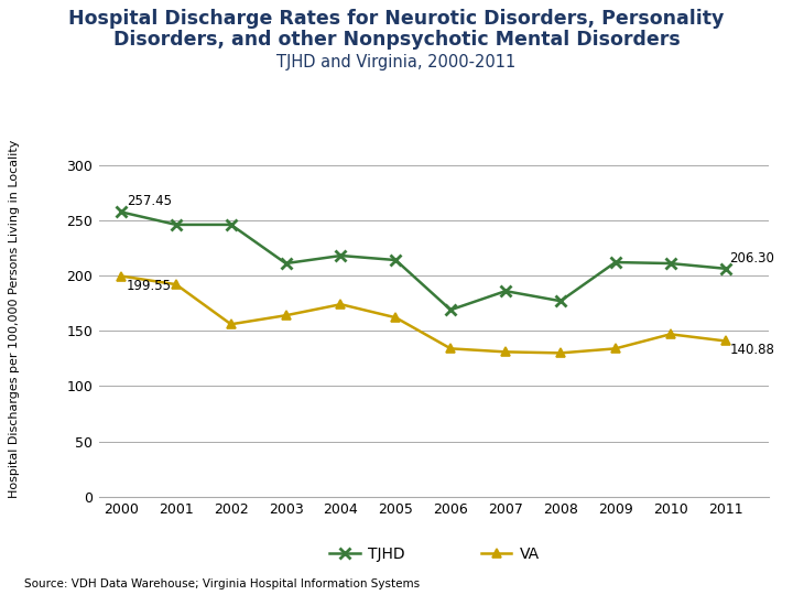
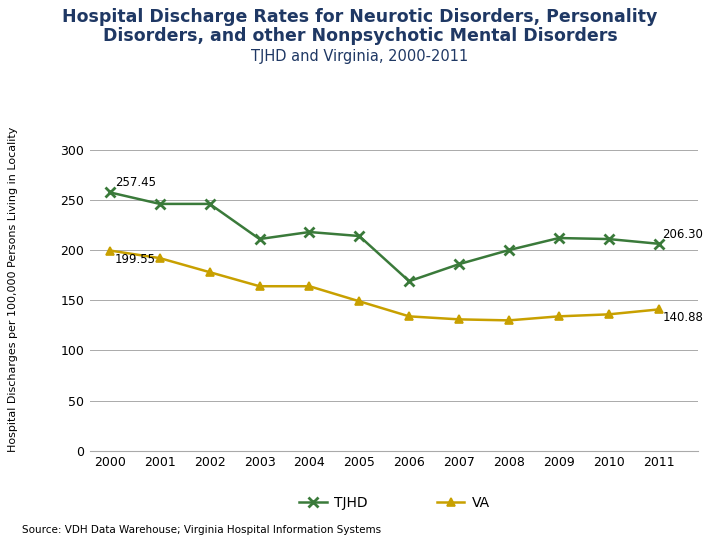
VA/2002: 156 -> 178
VA/2004: 174 -> 164
VA/2005: 162 -> 149
TJHD/2008: 177 -> 200
VA/2010: 147 -> 136
